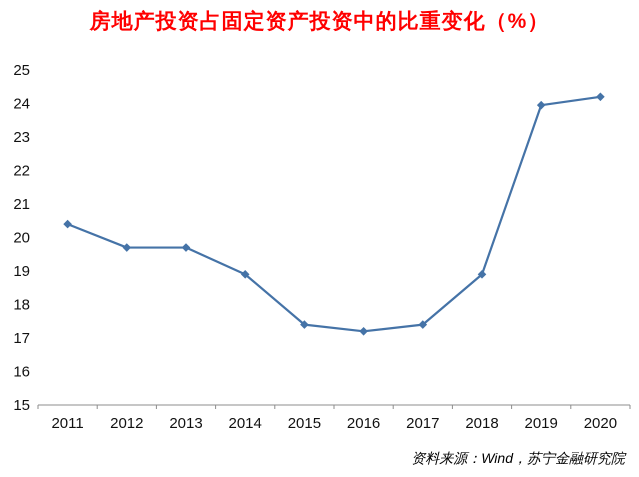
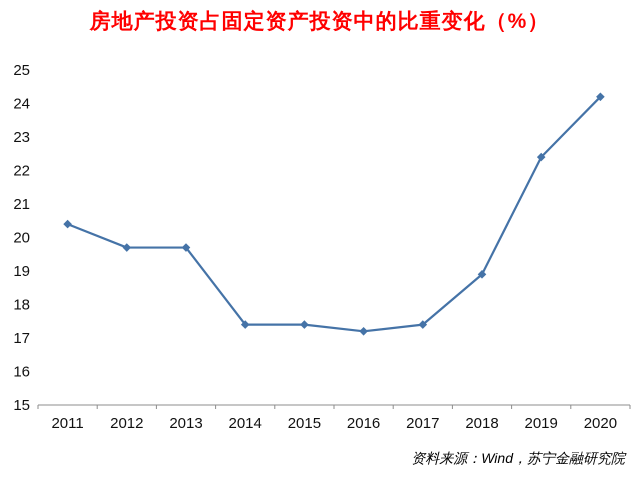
2014: 18.9 -> 17.4
2019: 23.9 -> 22.4
